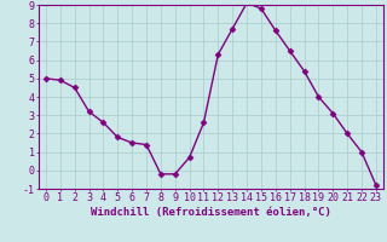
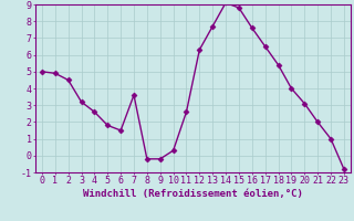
7: 1.4 -> 3.6
10: 0.7 -> 0.3
